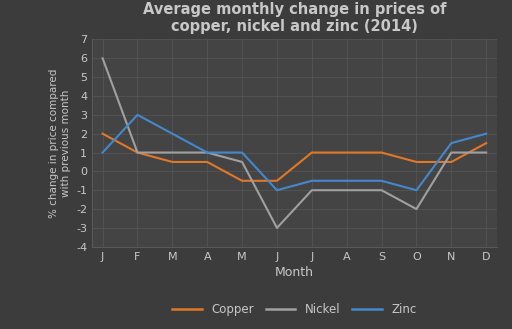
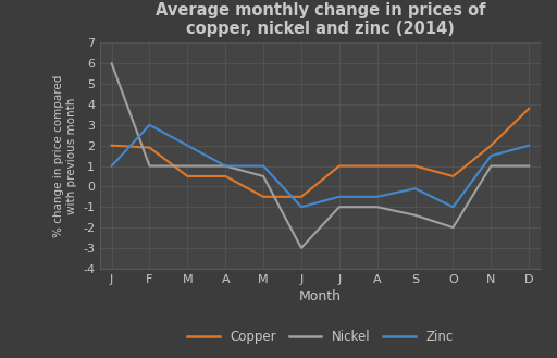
Copper/F: 1.0 -> 1.9
Nickel/S: -1.0 -> -1.4
Zinc/S: -0.5 -> -0.1
Copper/N: 0.5 -> 2.0
Copper/D: 1.5 -> 3.8
